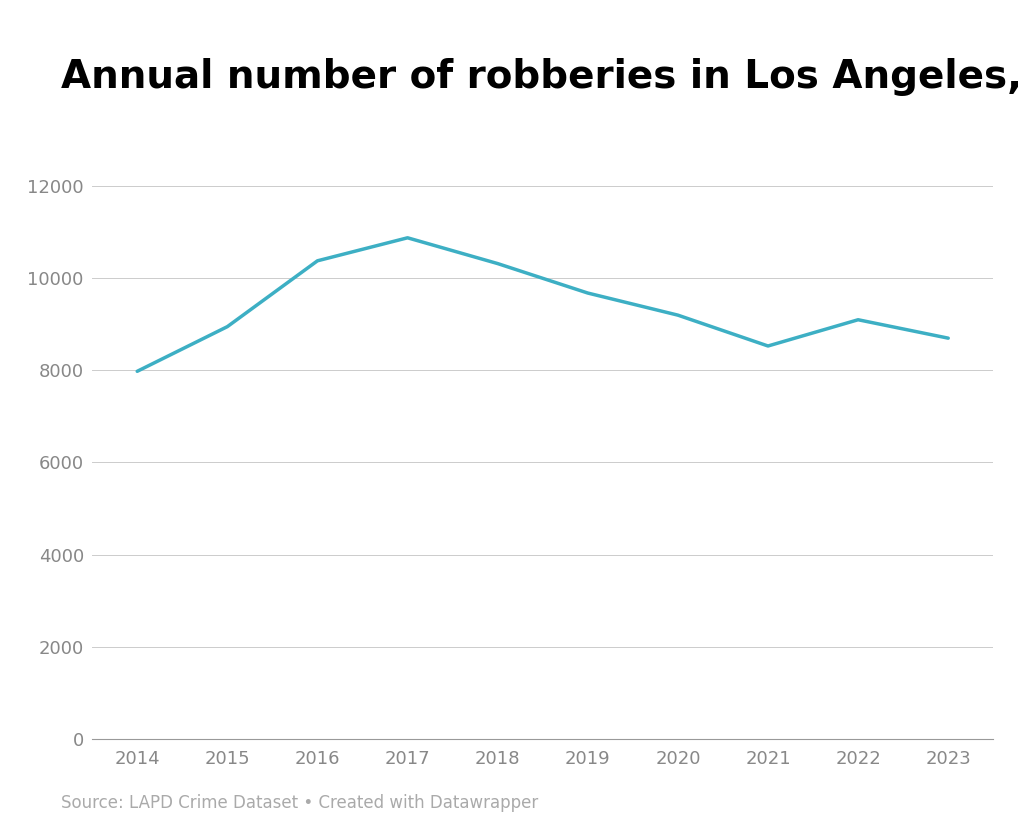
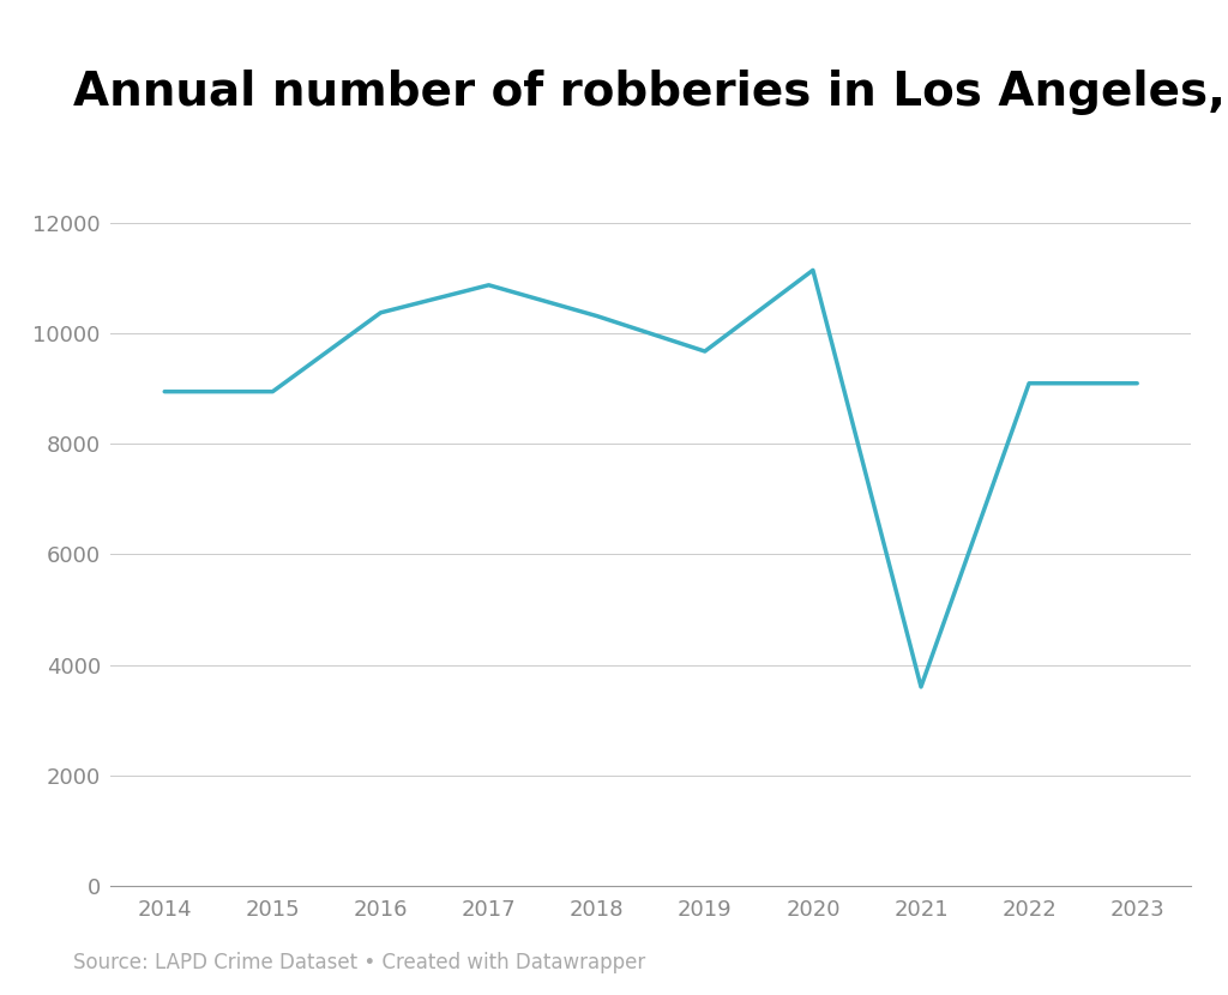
2014: 7980 -> 8950
2020: 9200 -> 11150
2021: 8530 -> 3600
2023: 8700 -> 9100
